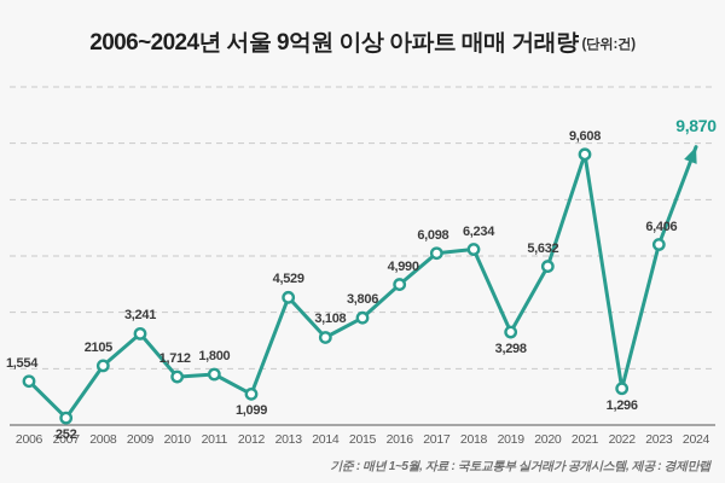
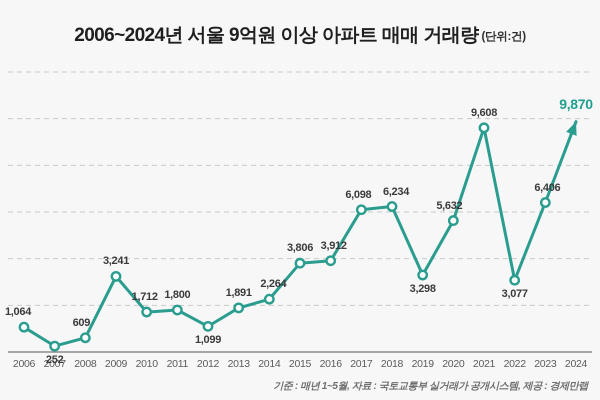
2006: 1,554 -> 1,064
2008: 2105 -> 609
2013: 4,529 -> 1,891
2014: 3,108 -> 2,264
2016: 4,990 -> 3,912
2022: 1,296 -> 3,077
